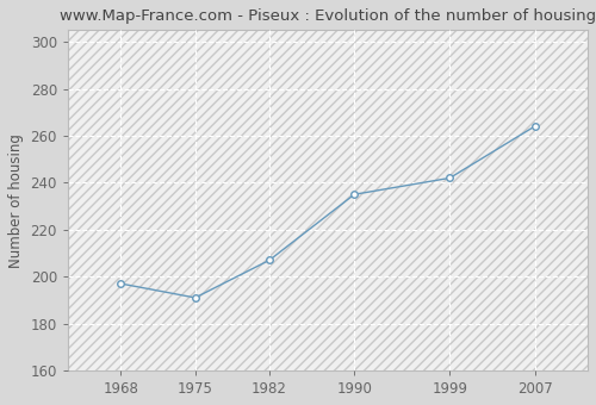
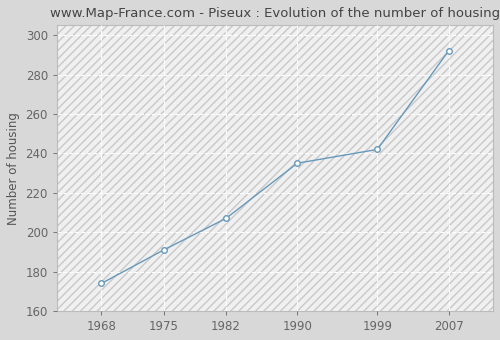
1968: 197 -> 174
2007: 264 -> 292
